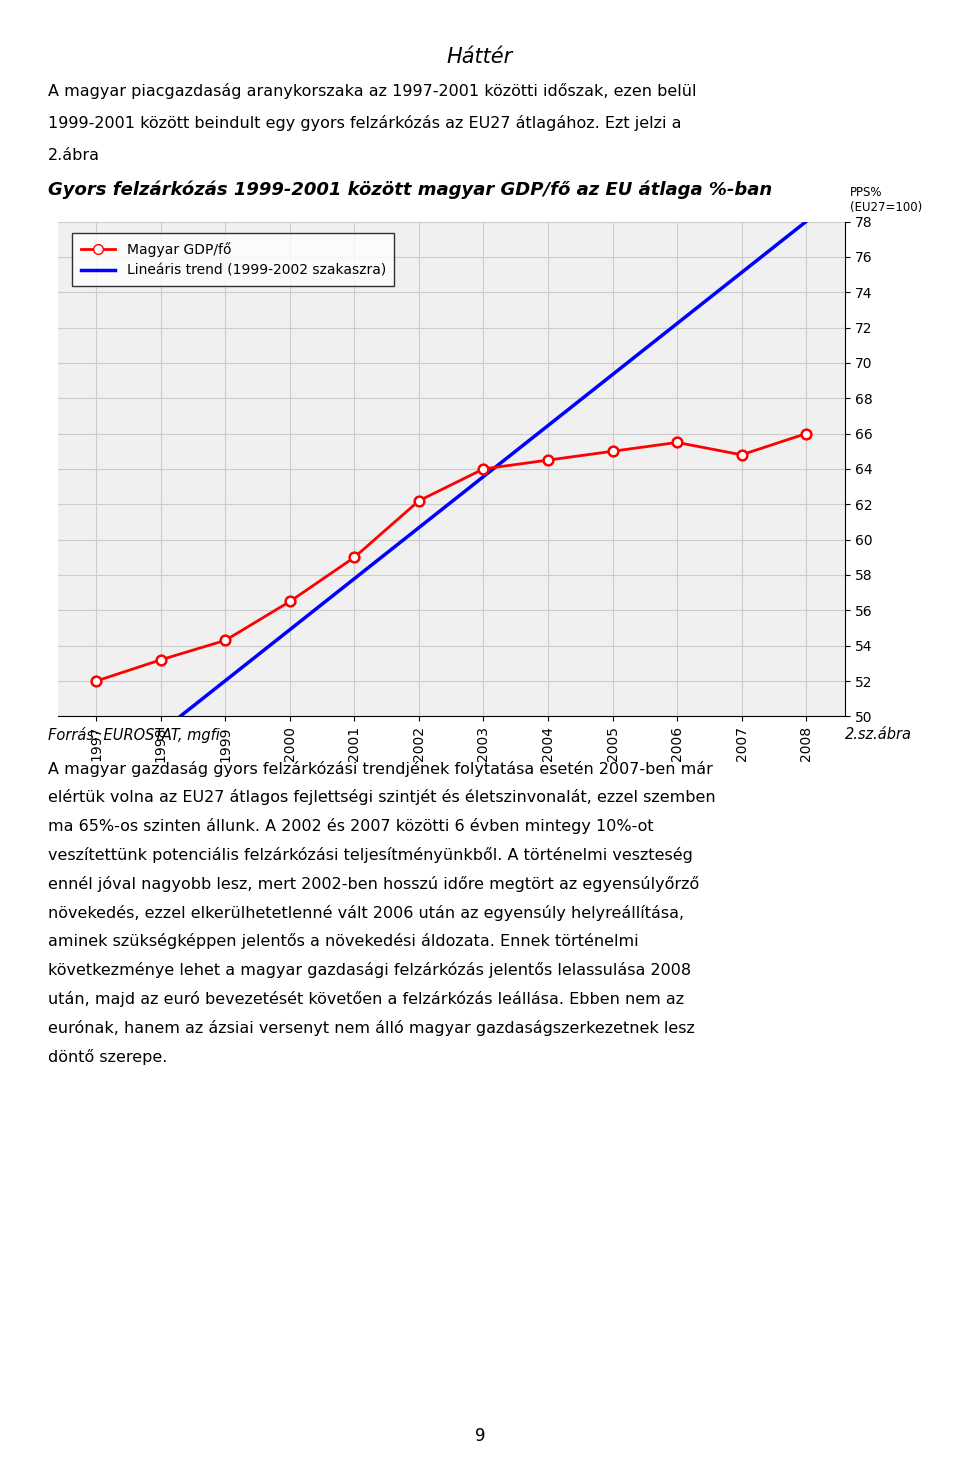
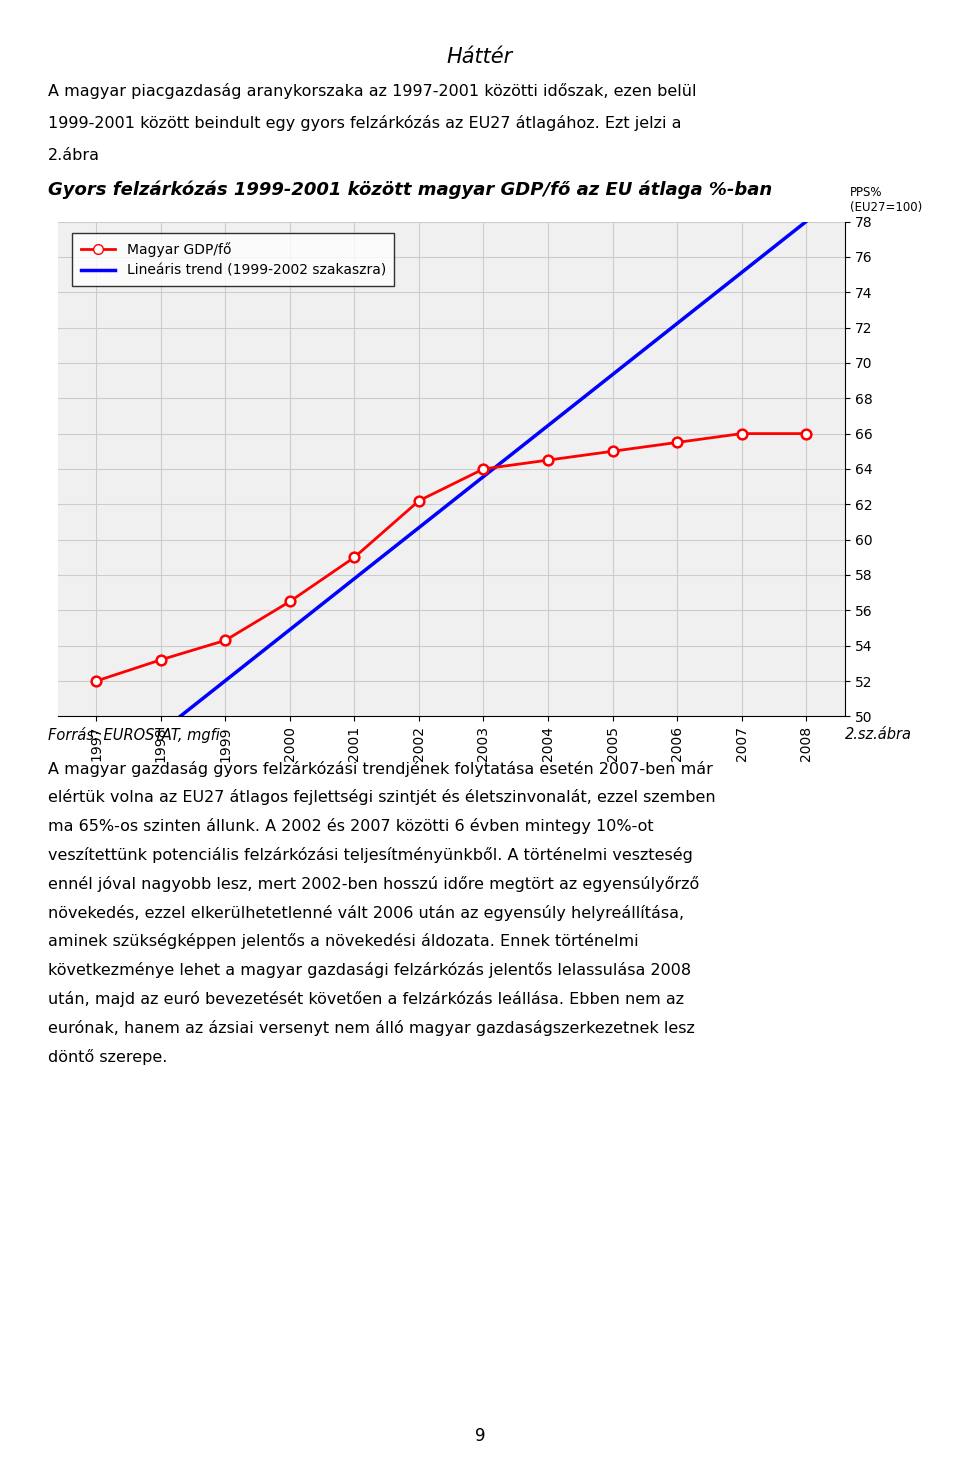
2007: 64.8 -> 66.0
